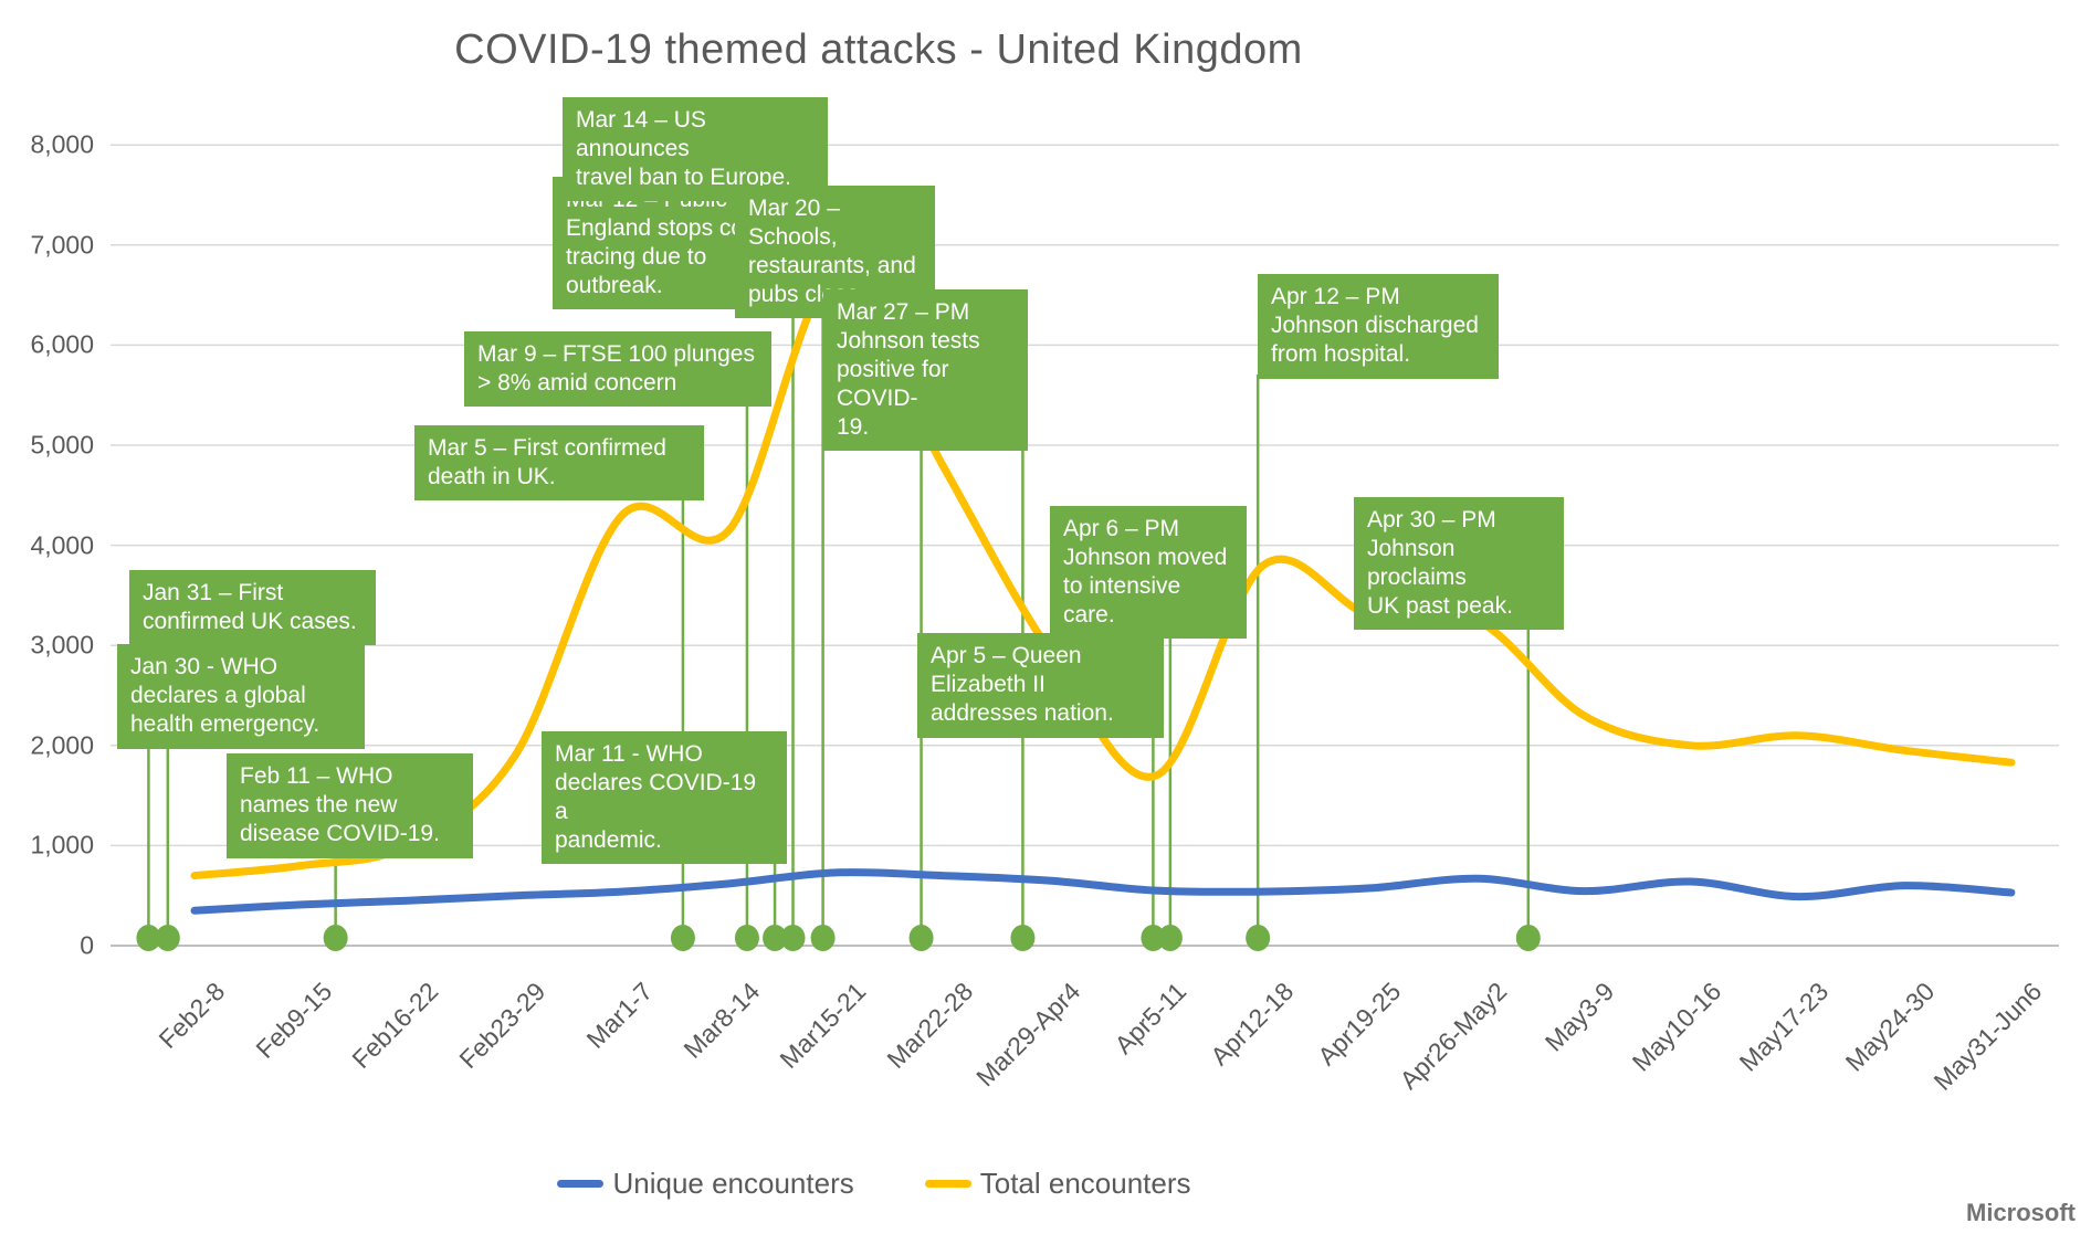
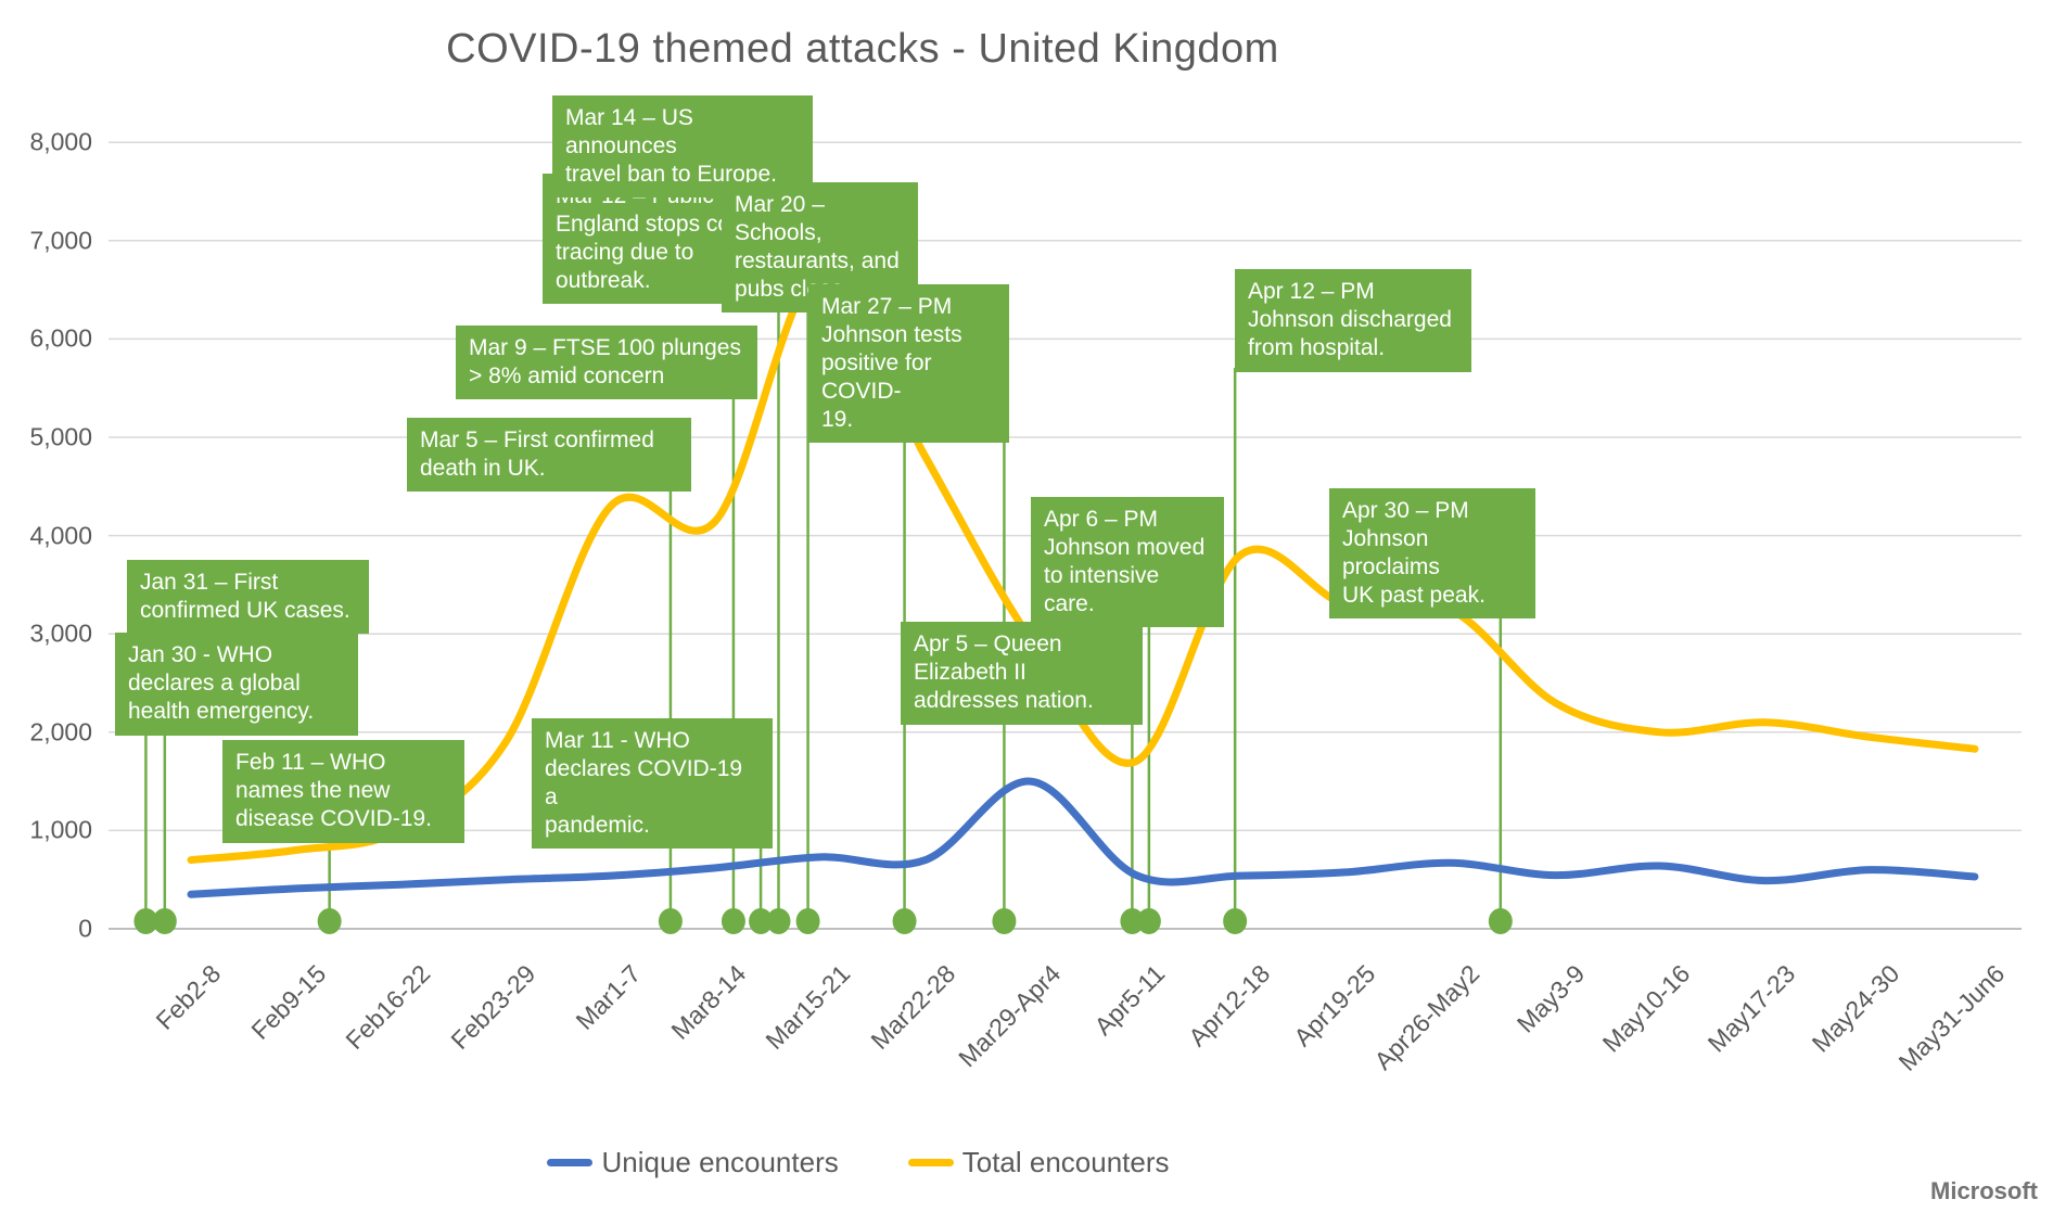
Unique encounters/Mar29-Apr4: 600 -> 1500
